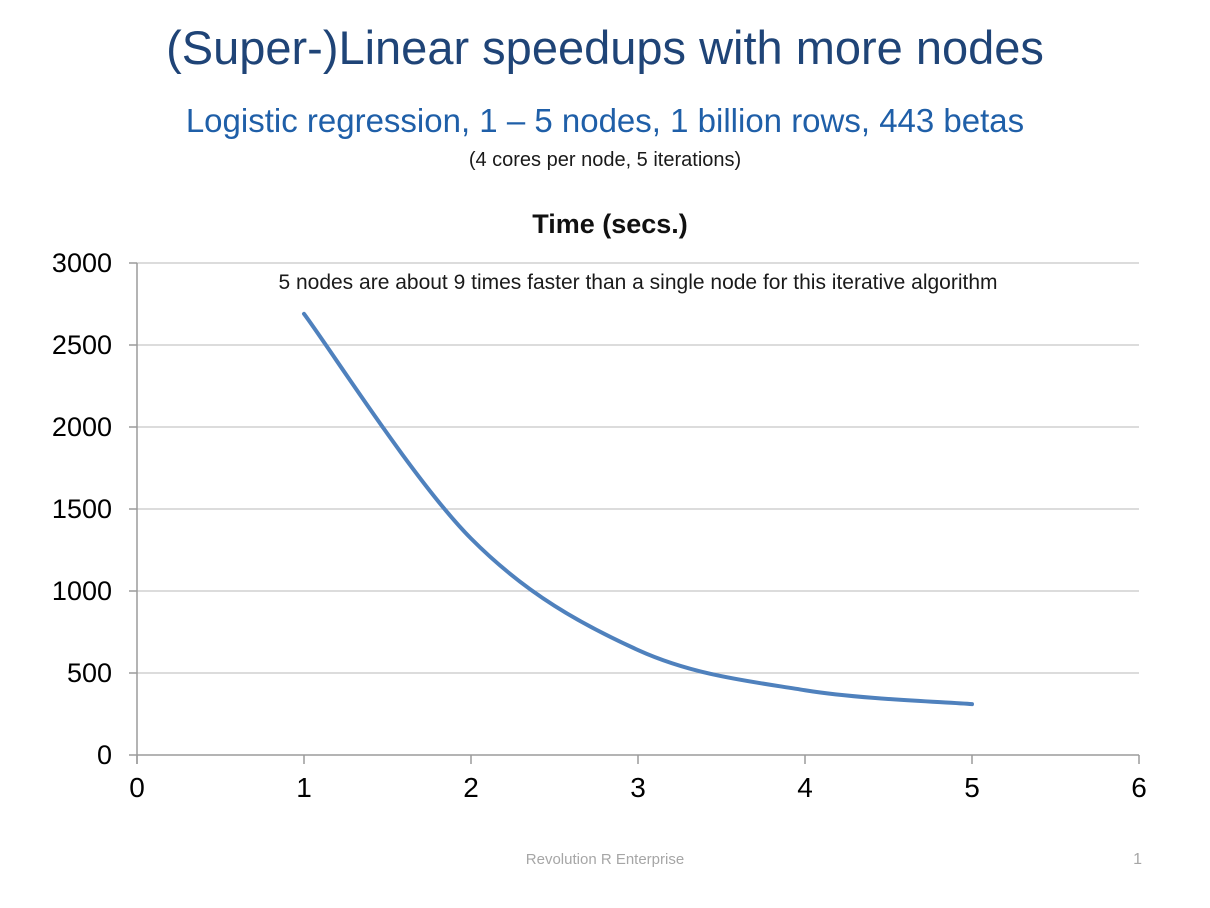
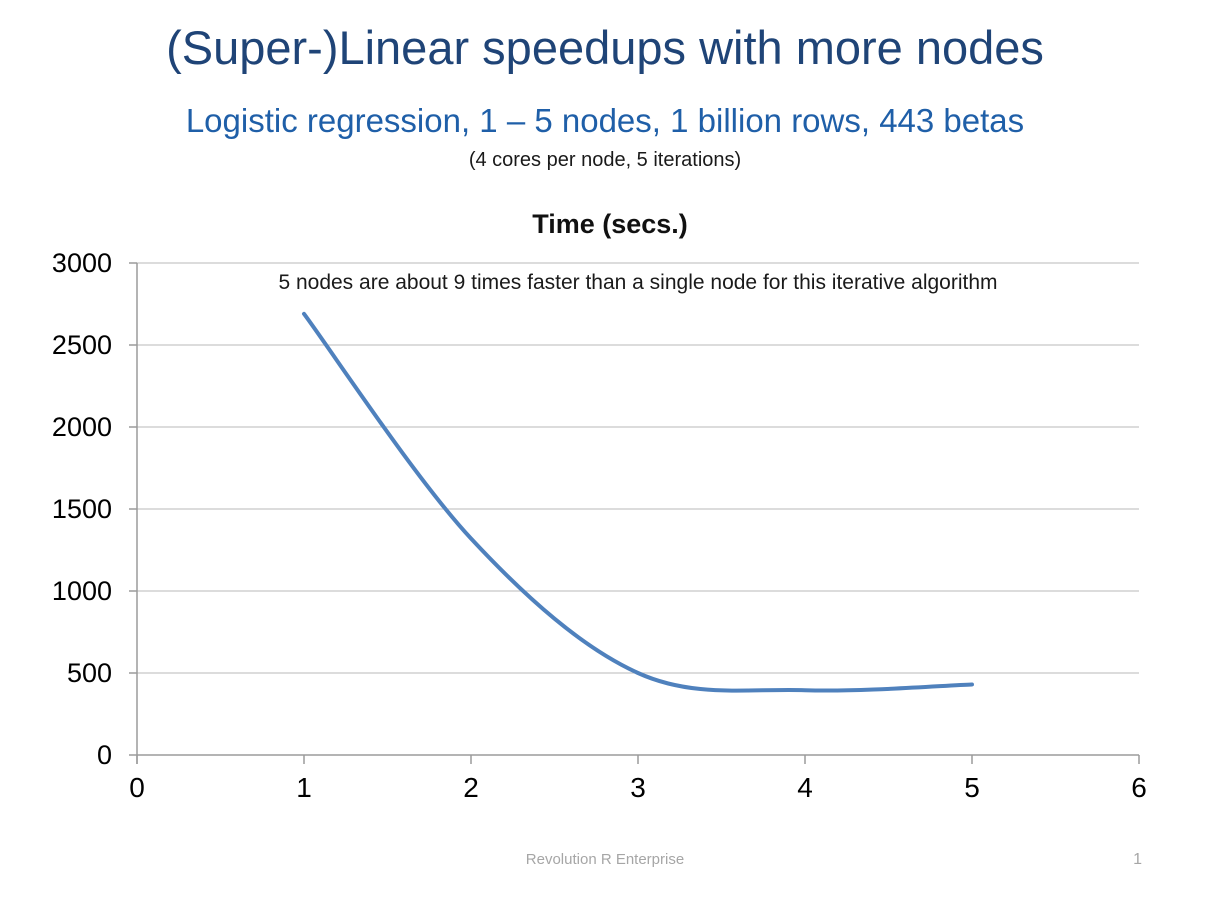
3: 640 -> 500
5: 310 -> 430
